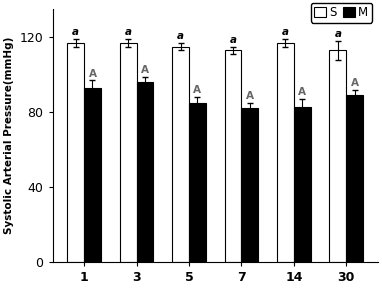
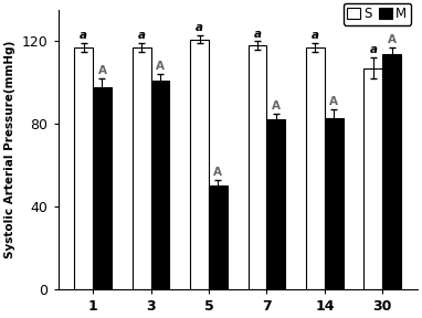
M/1: 93 -> 98
M/3: 96 -> 101
S/5: 115 -> 121
M/5: 85 -> 50
S/7: 113 -> 118
S/30: 113 -> 107
M/30: 89 -> 114
